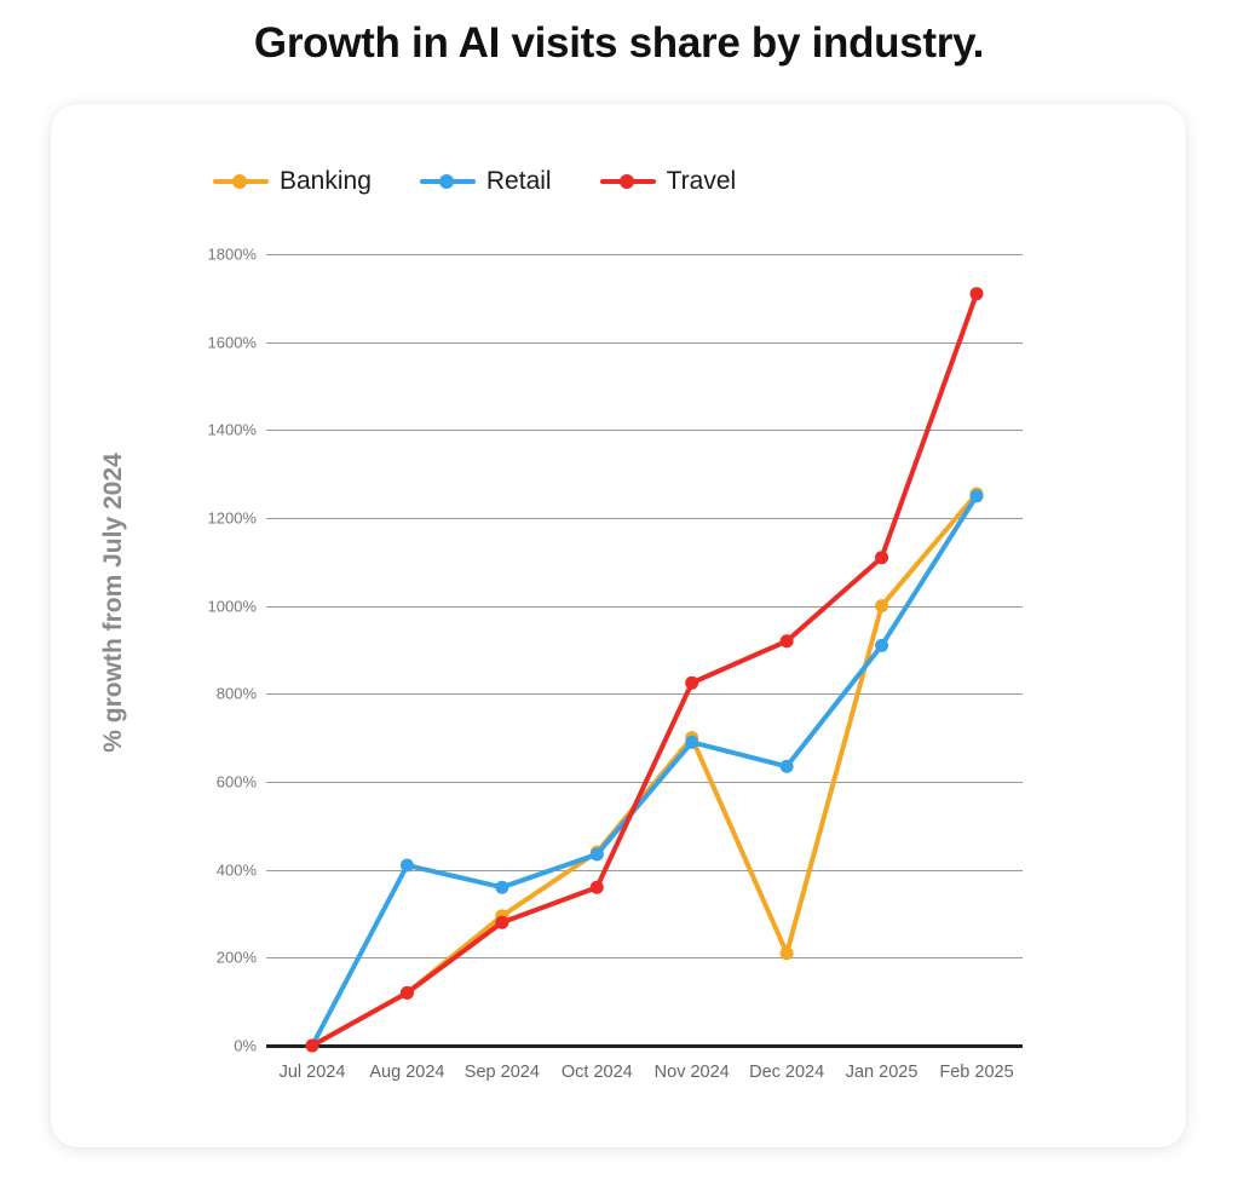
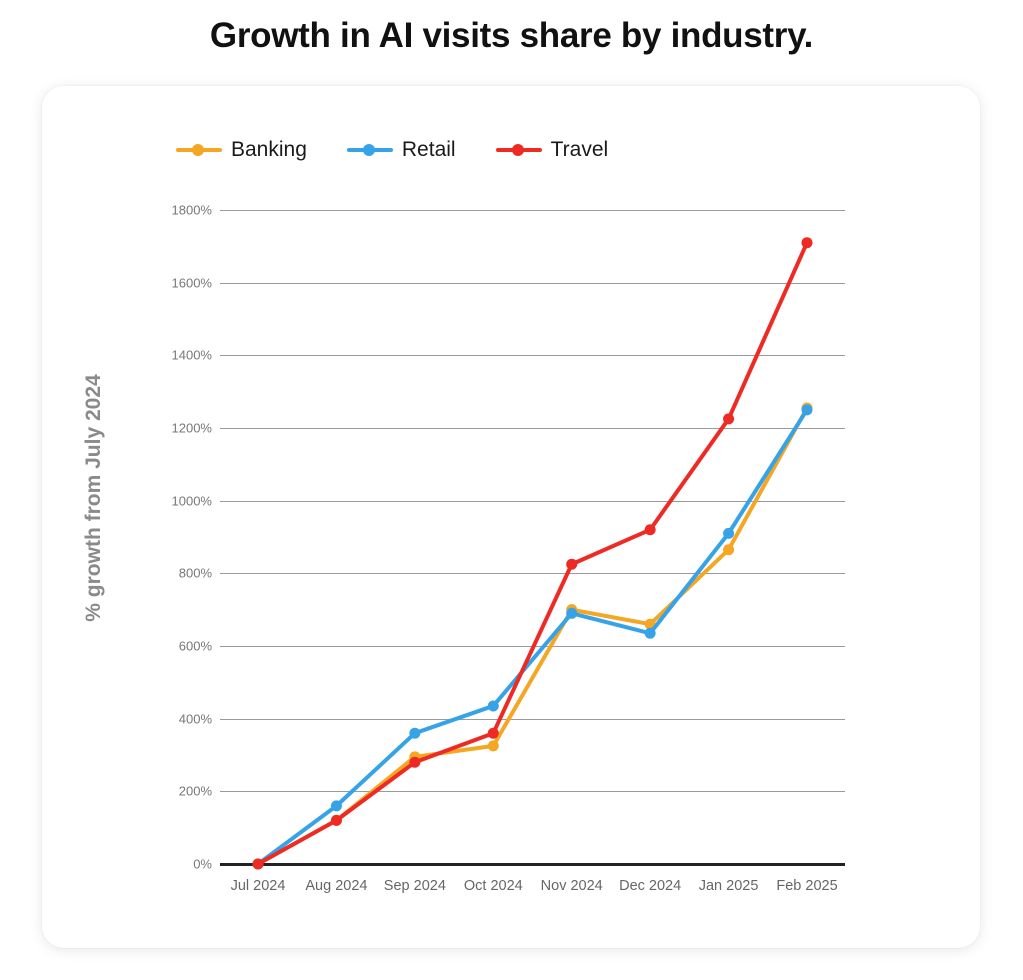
Retail/Aug 2024: 410% -> 160%
Banking/Oct 2024: 440% -> 320%
Banking/Dec 2024: 210% -> 660%
Banking/Jan 2025: 1000% -> 860%
Travel/Jan 2025: 1110% -> 1220%
